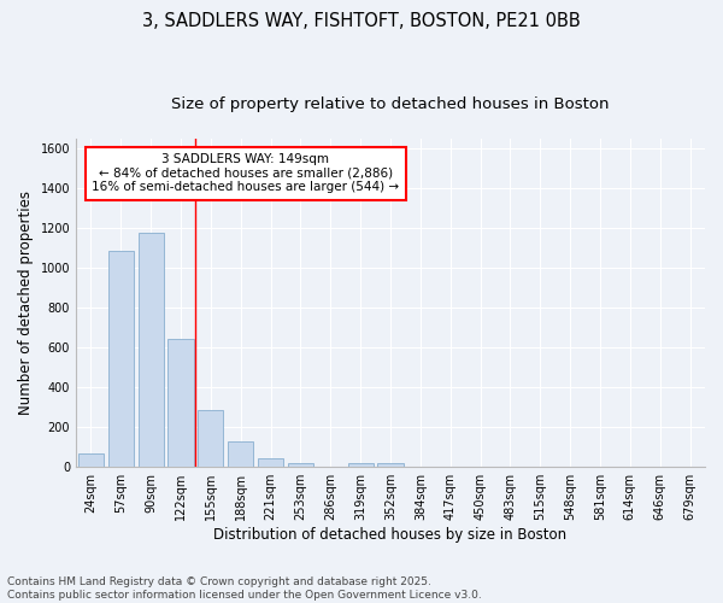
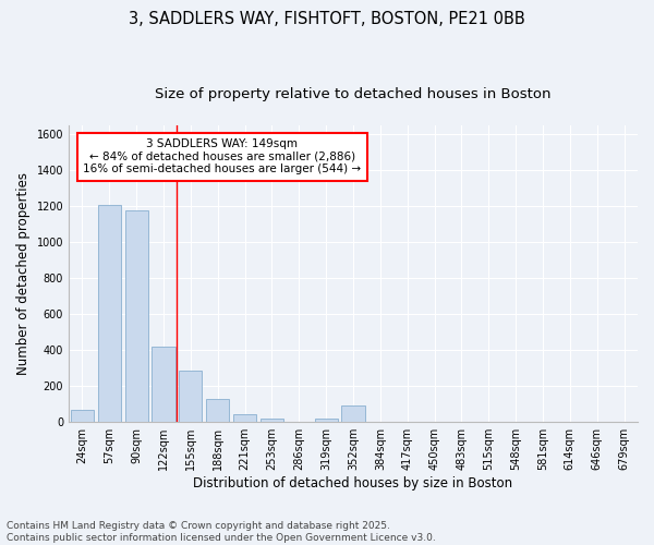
57sqm: 1080 -> 1210
122sqm: 640 -> 420
352sqm: 20 -> 90
